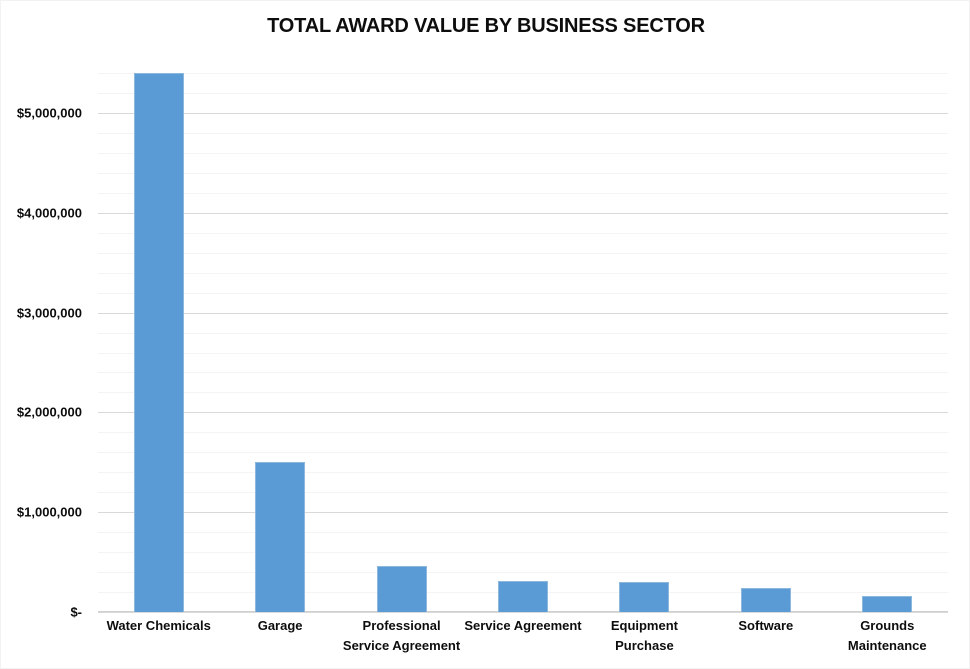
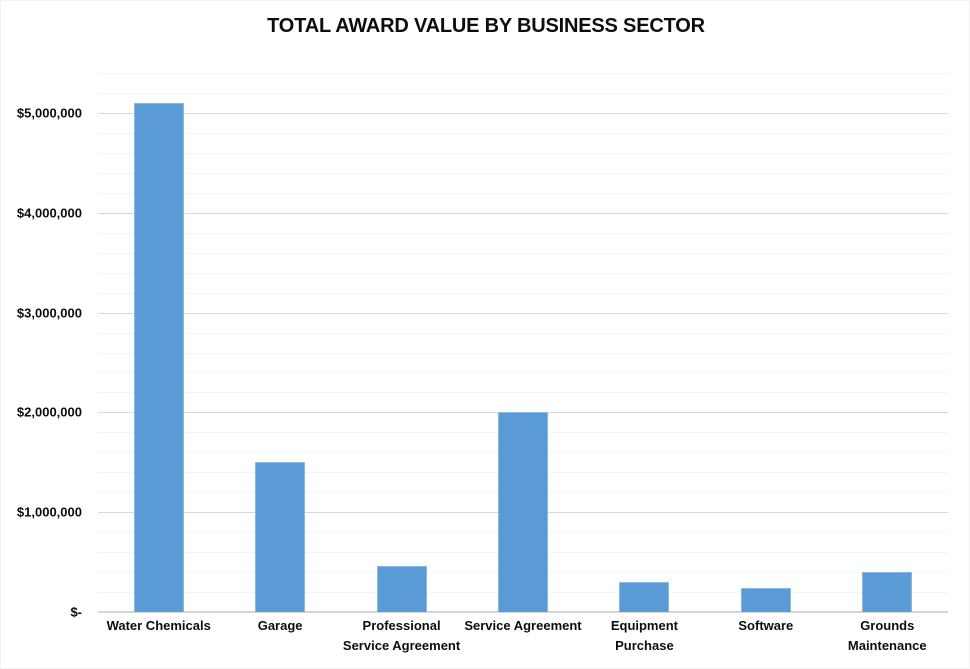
Water Chemicals: $5400000 -> $5100000
Service Agreement: $300000 -> $2000000
Grounds Maintenance: $200000 -> $400000
